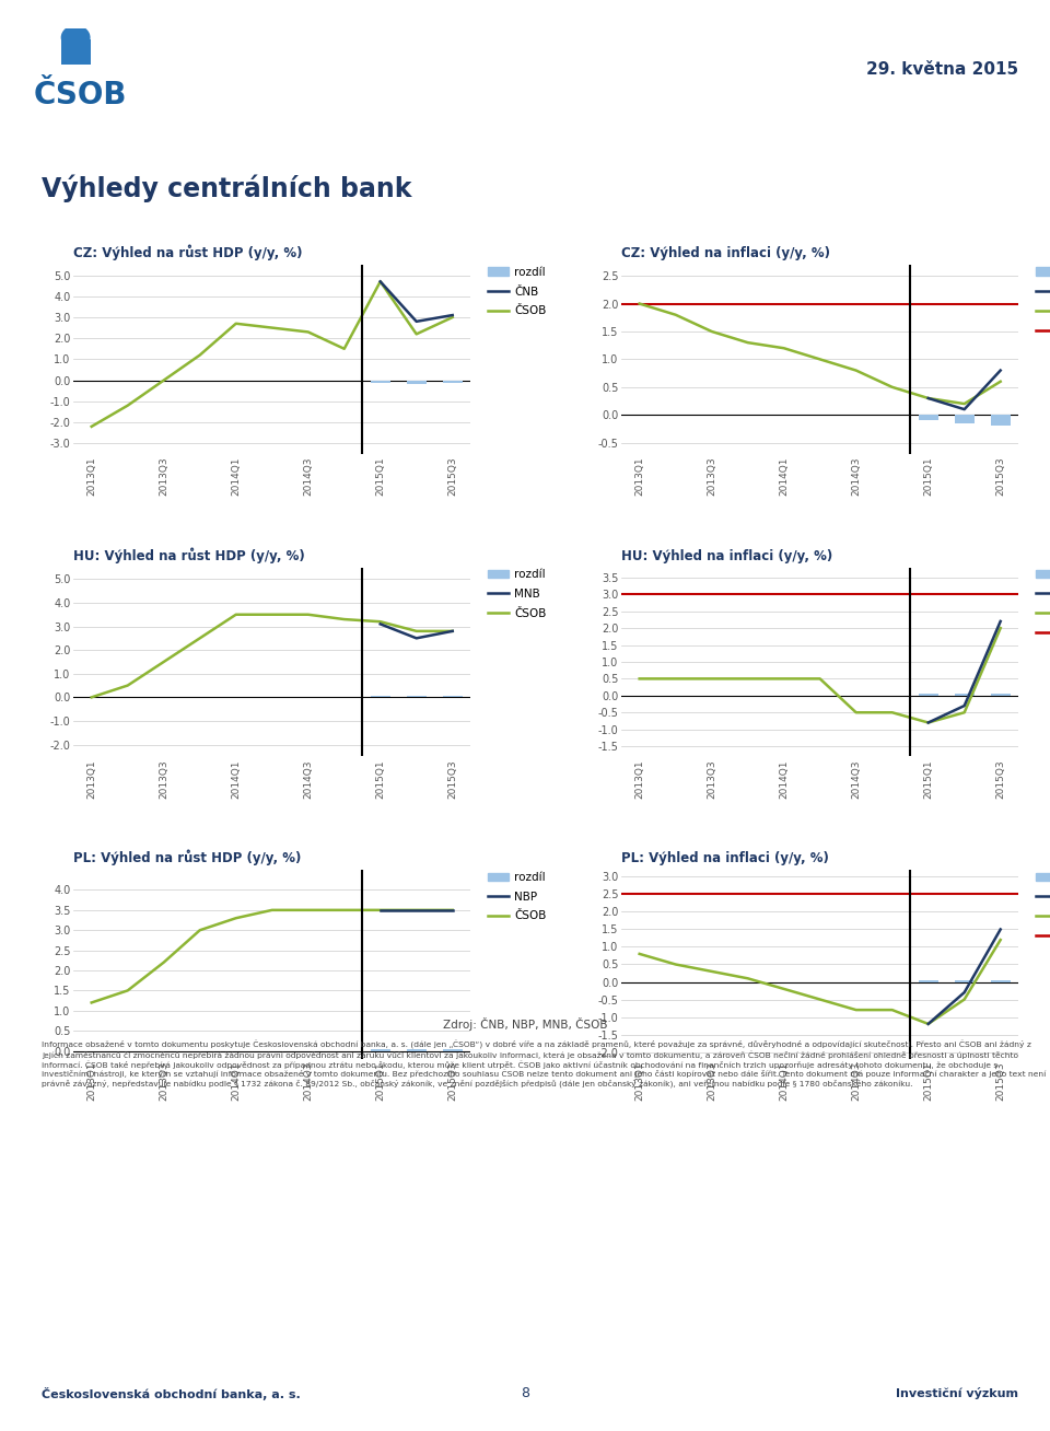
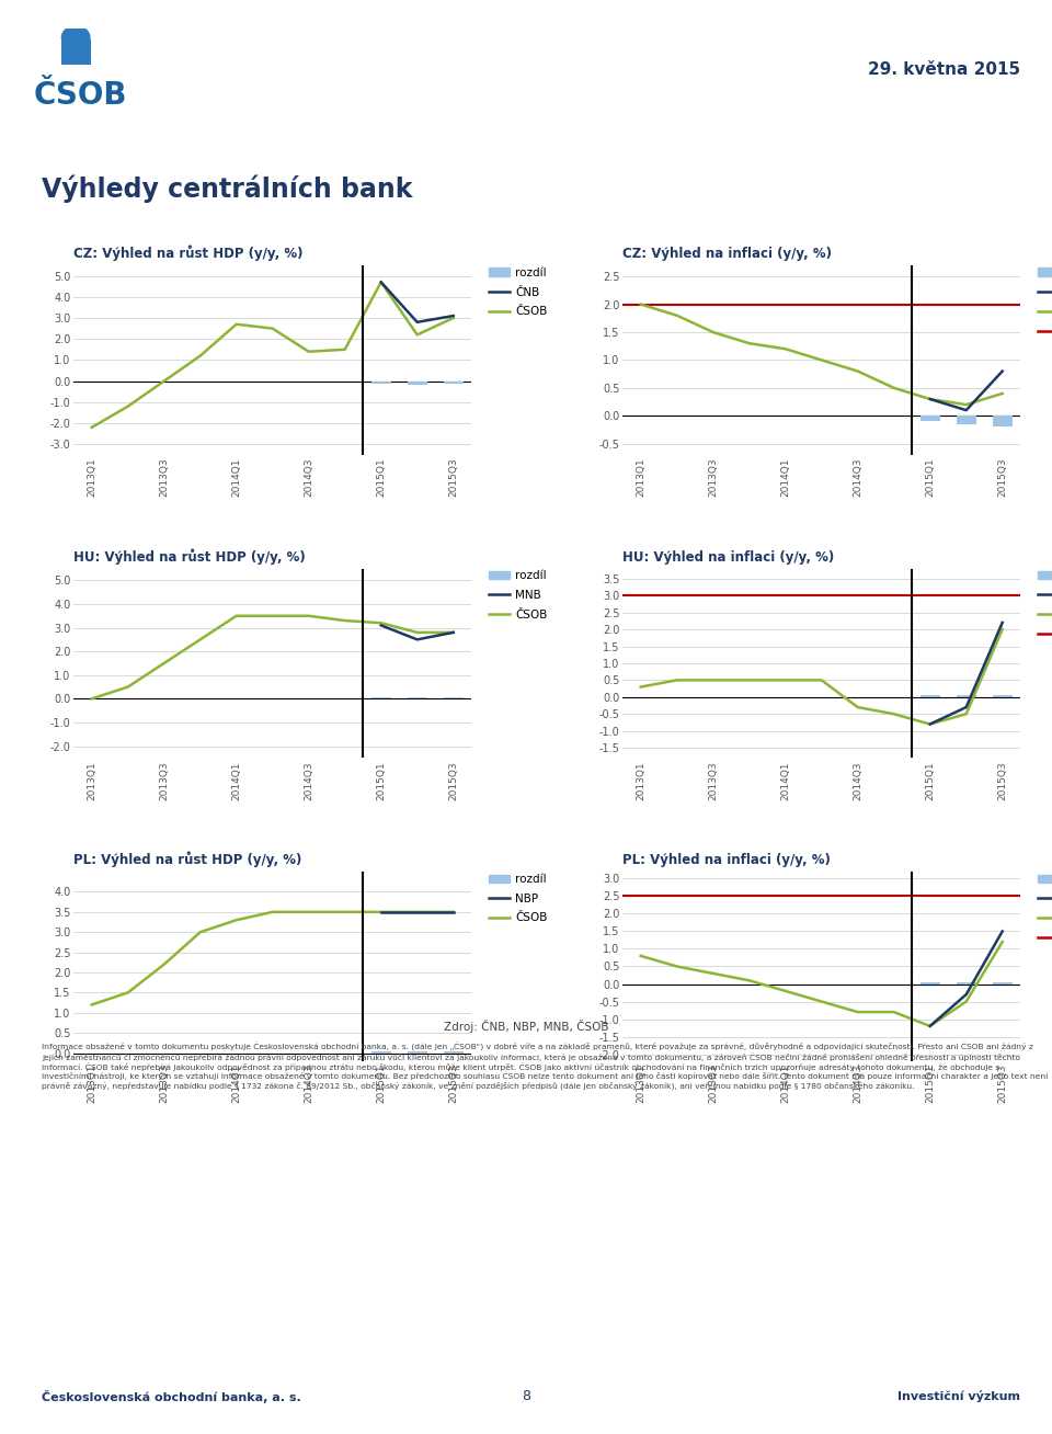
CZ: Výhled na růst HDP (y/y, %)/ČSOB/2014Q3: 2.3 -> 1.4
CZ: Výhled na inflaci (y/y, %)/ČSOB/2015Q3: 0.6 -> 0.4
HU: Výhled na inflaci (y/y, %)/ČSOB/2013Q1: 0.5 -> 0.3
HU: Výhled na inflaci (y/y, %)/ČSOB/2014Q3: -0.5 -> -0.3
